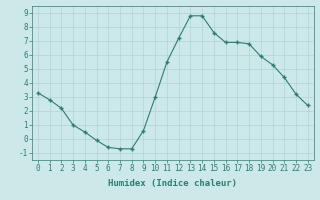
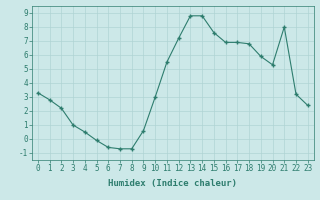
21: 4.4 -> 8.0
